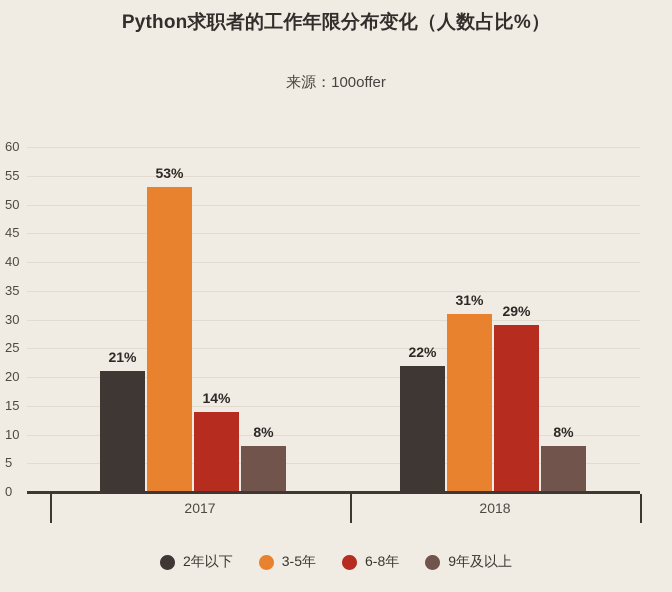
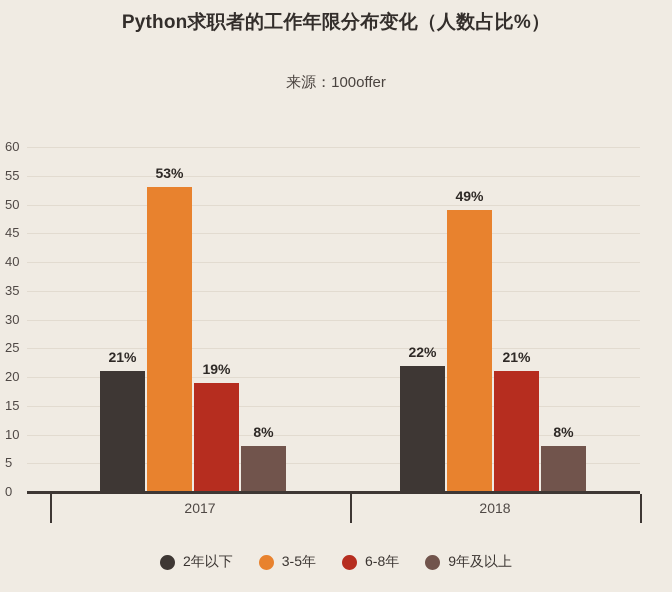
6-8年/2017: 14% -> 19%
3-5年/2018: 31% -> 49%
6-8年/2018: 29% -> 21%
